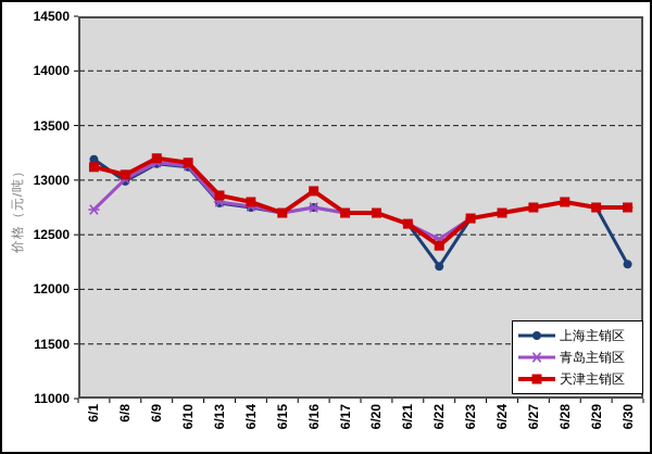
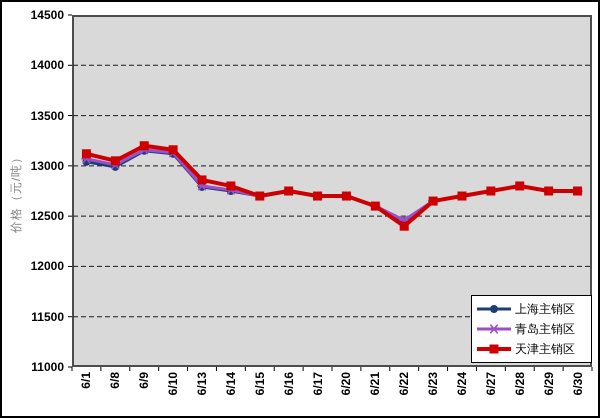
上海主销区/6/1: 13190 -> 13040
青岛主销区/6/1: 12730 -> 13070
天津主销区/6/16: 12900 -> 12750
上海主销区/6/22: 12210 -> 12450
上海主销区/6/30: 12230 -> 12750
